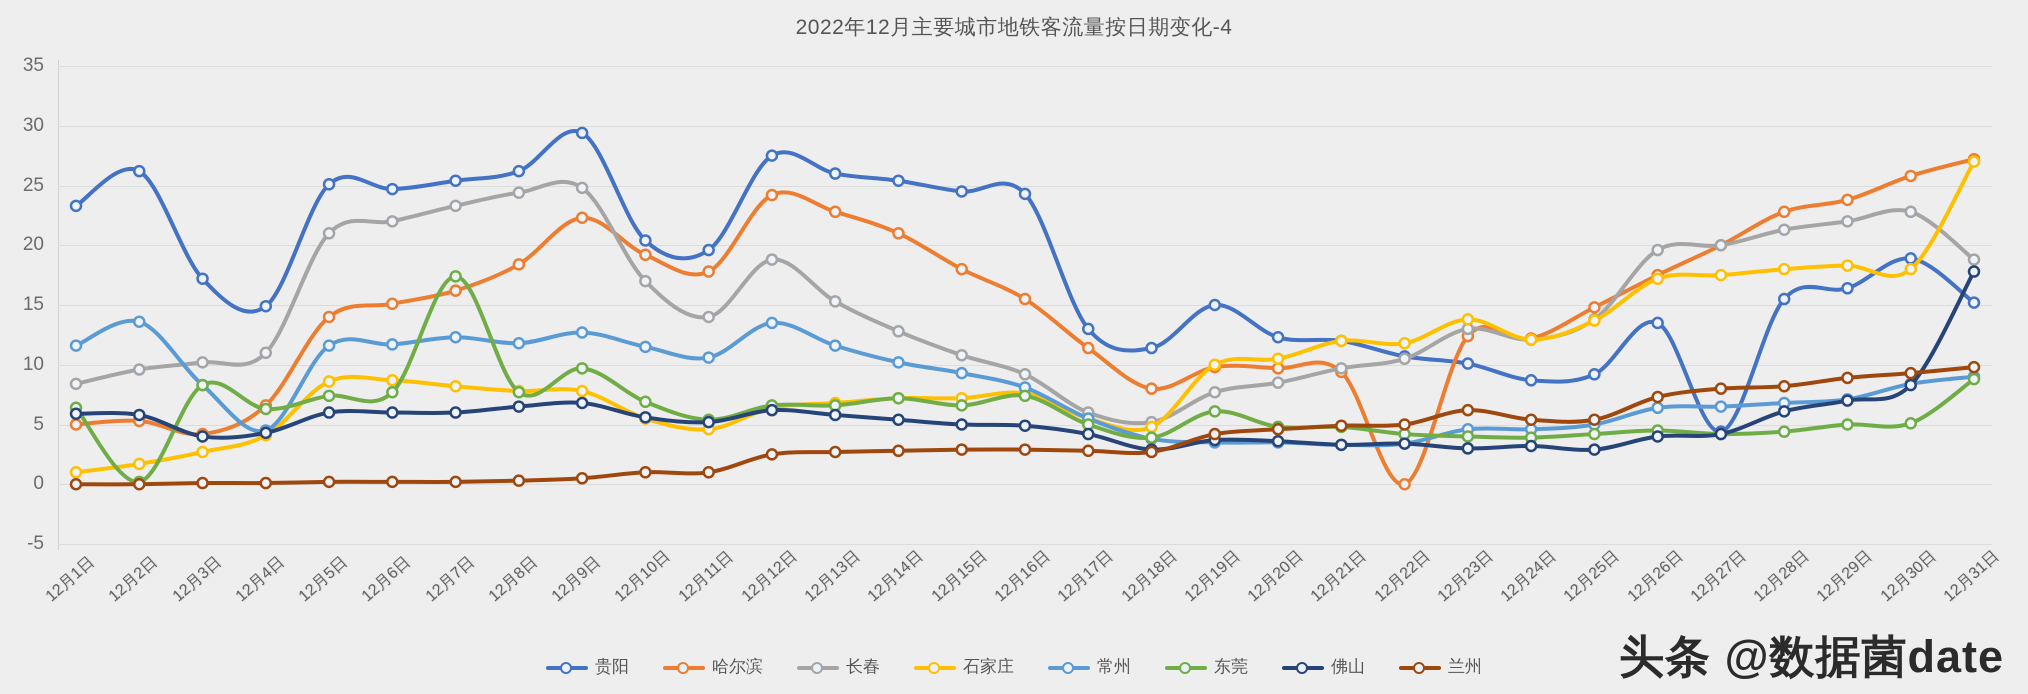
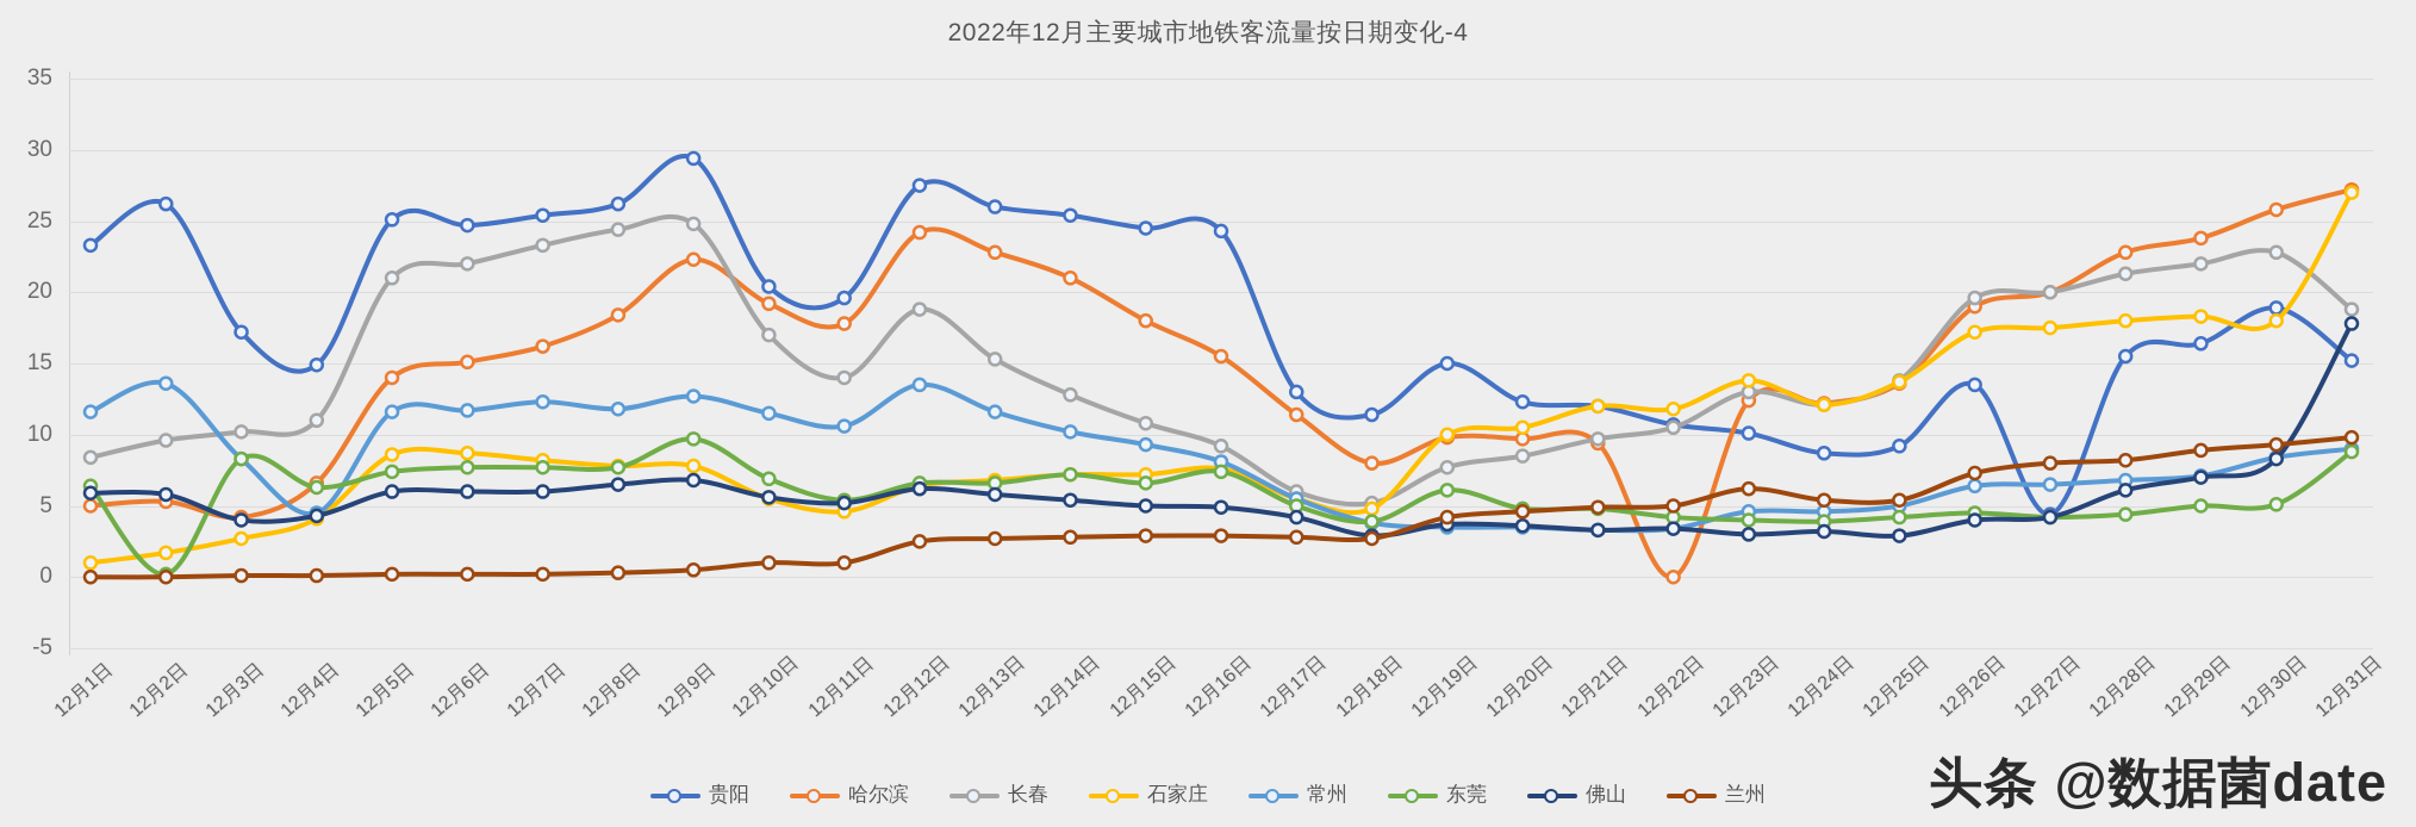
东莞/12月7日: 17.4 -> 7.7
哈尔滨/12月25日: 14.8 -> 13.6
哈尔滨/12月26日: 17.5 -> 19.0
